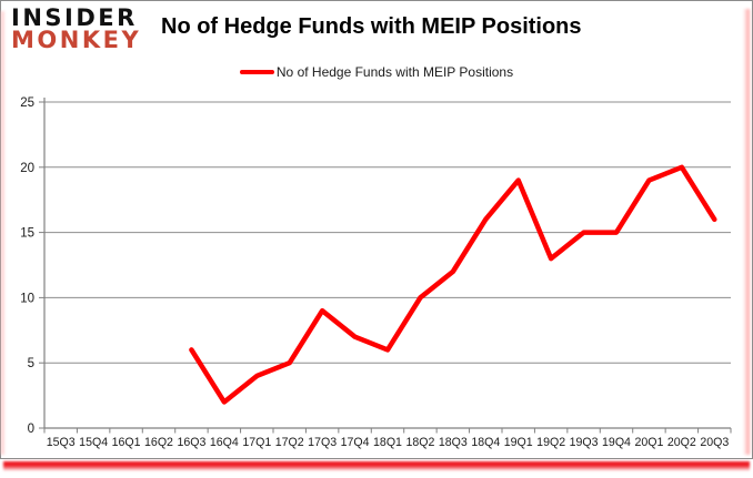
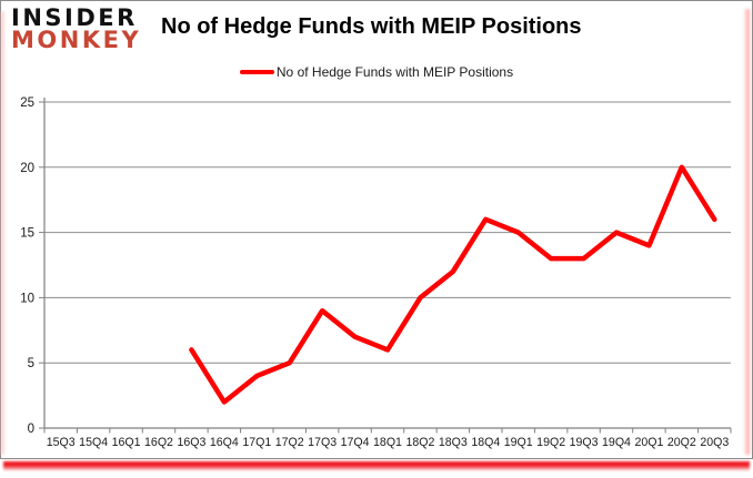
19Q1: 19 -> 15
19Q3: 15 -> 13
20Q1: 19 -> 14
